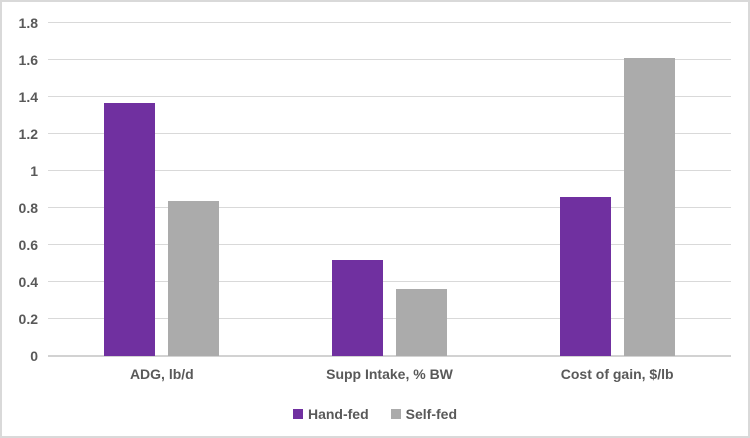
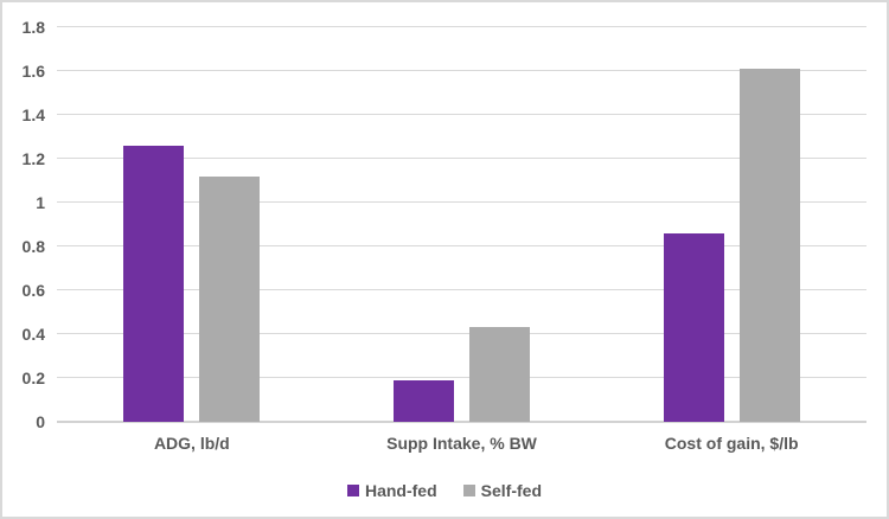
Hand-fed/ADG, lb/d: 1.37 -> 1.26
Self-fed/ADG, lb/d: 0.84 -> 1.12
Hand-fed/Supp Intake, % BW: 0.52 -> 0.19
Self-fed/Supp Intake, % BW: 0.36 -> 0.43
